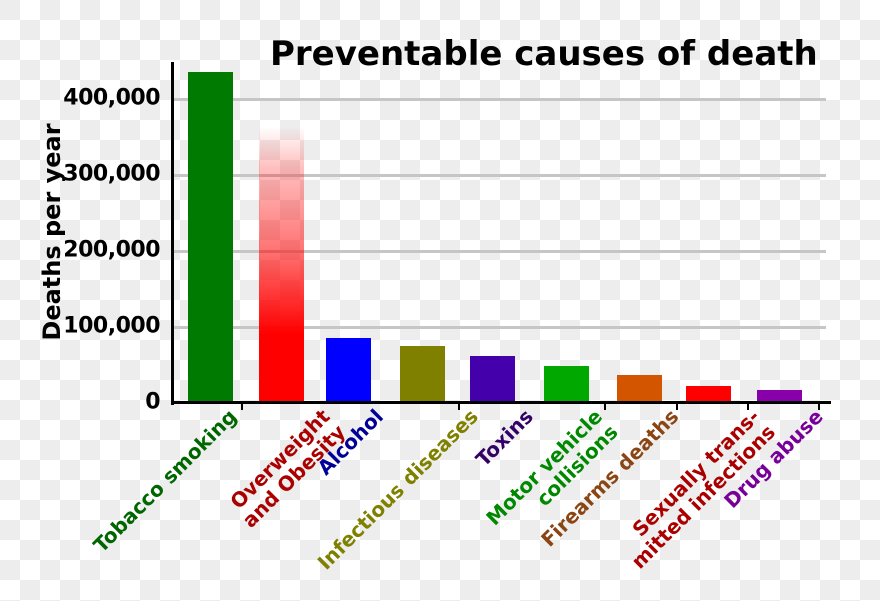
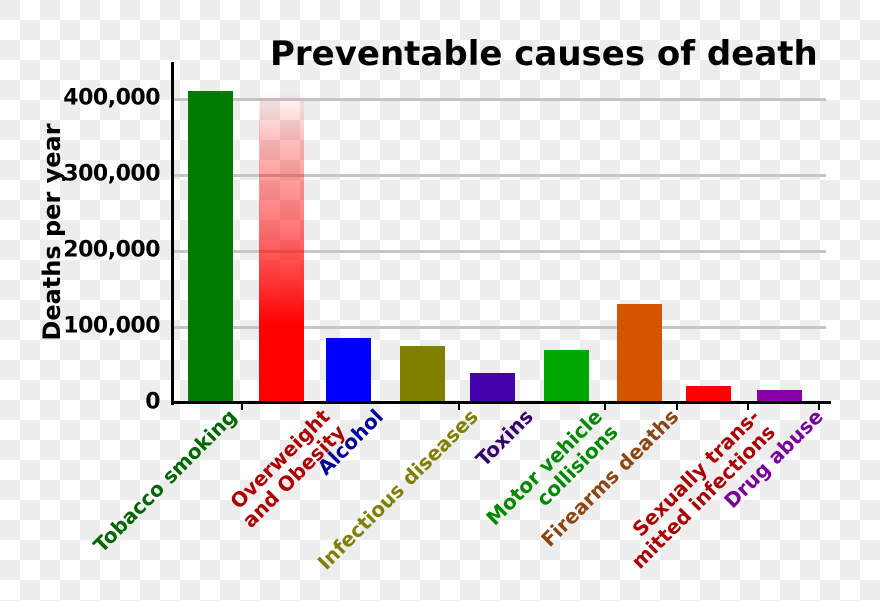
Tobacco smoking: 440000 -> 410000
Overweight and Obesity: 360000 -> 410000
Toxins: 60000 -> 40000
Motor vehicle collisions: 50000 -> 70000
Firearms deaths: 40000 -> 130000
